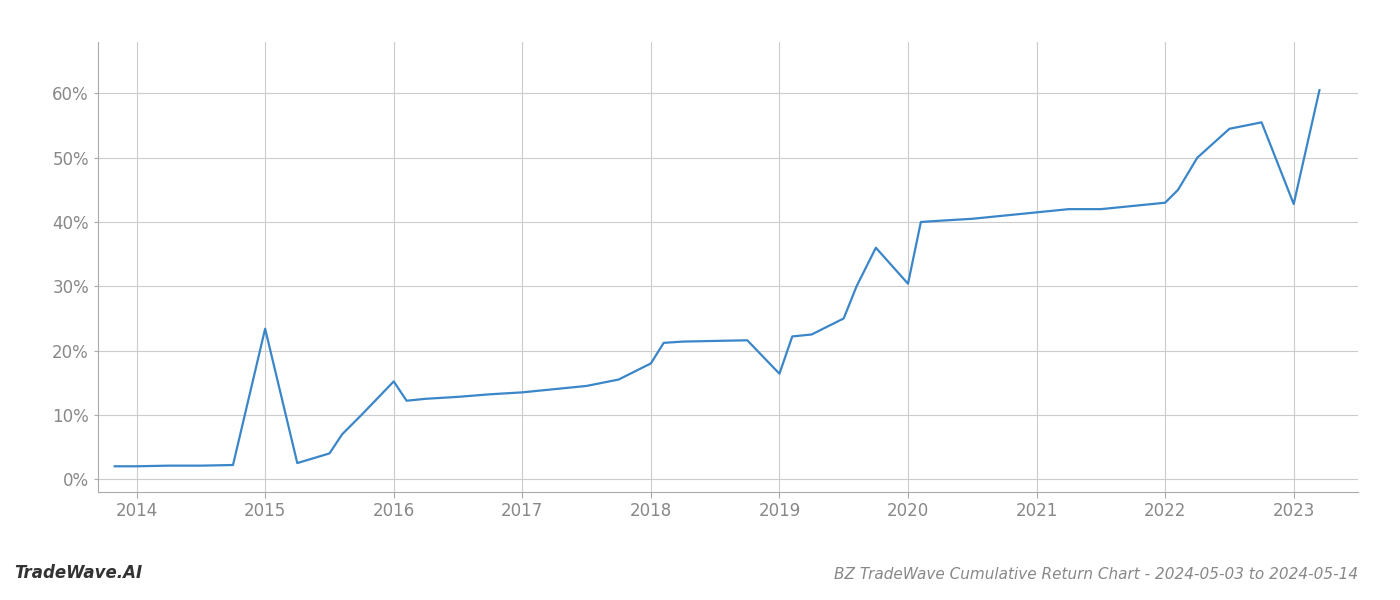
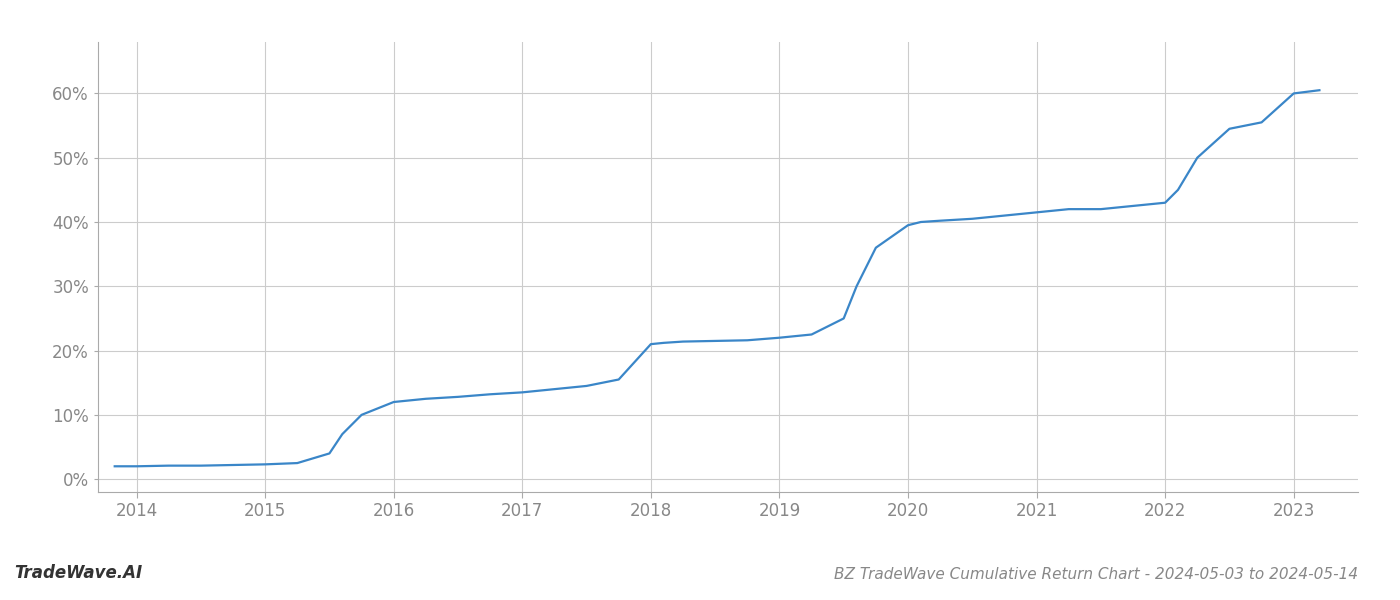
2015: 23.4% -> 2.3%
2016: 15.2% -> 12.0%
2018: 18.0% -> 21.0%
2019: 16.4% -> 22.0%
2020: 30.4% -> 39.5%
2023: 42.8% -> 60.0%
